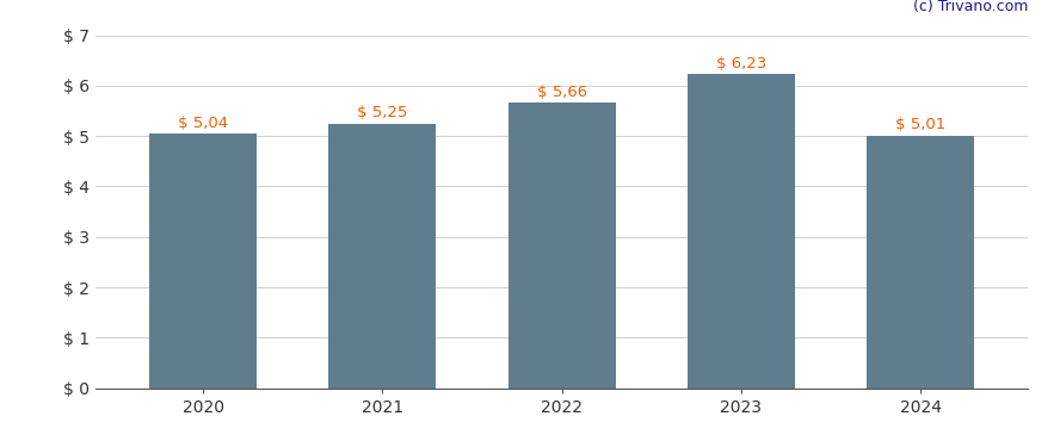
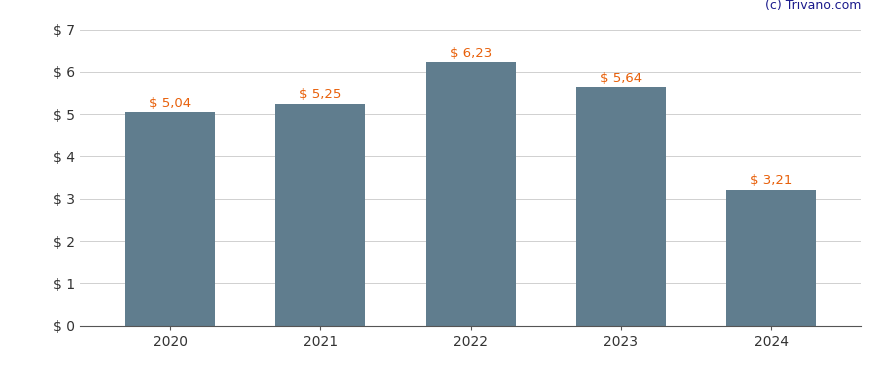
2022: 5,66 -> 6,23
2023: 6,23 -> 5,64
2024: 5,01 -> 3,21
